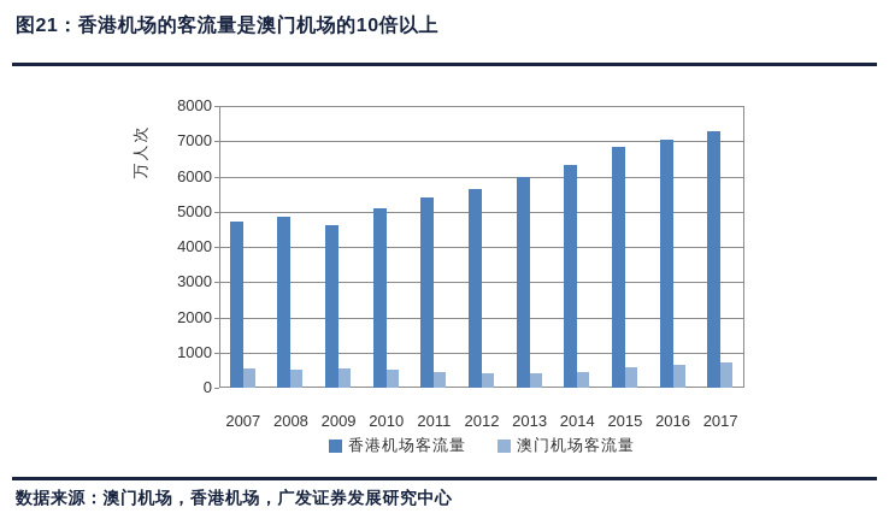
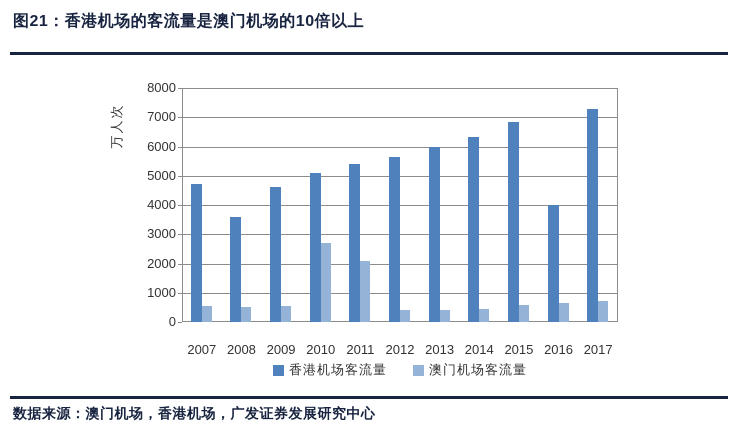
香港机场客流量/2008: 4900 -> 3600
澳门机场客流量/2010: 500 -> 2700
澳门机场客流量/2011: 400 -> 2100
香港机场客流量/2016: 7000 -> 4000
